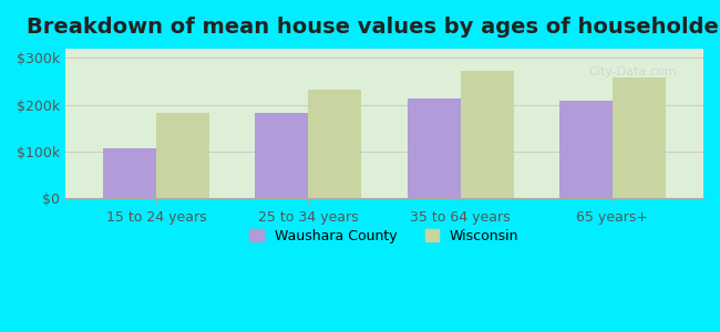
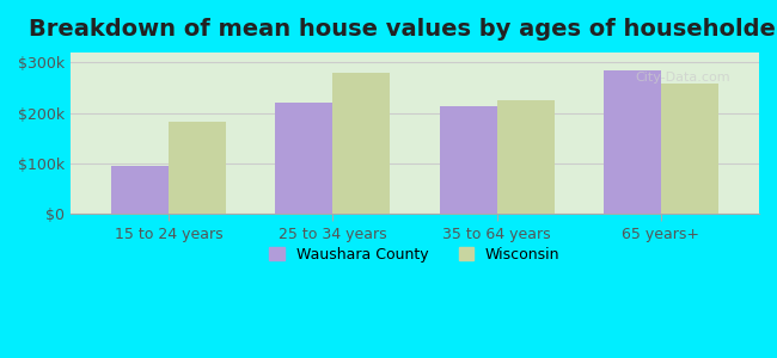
Waushara County/15 to 24 years: $108k -> $95k
Waushara County/25 to 34 years: $183k -> $220k
Wisconsin/25 to 34 years: $233k -> $280k
Wisconsin/35 to 64 years: $273k -> $225k
Waushara County/65 years+: $208k -> $285k
